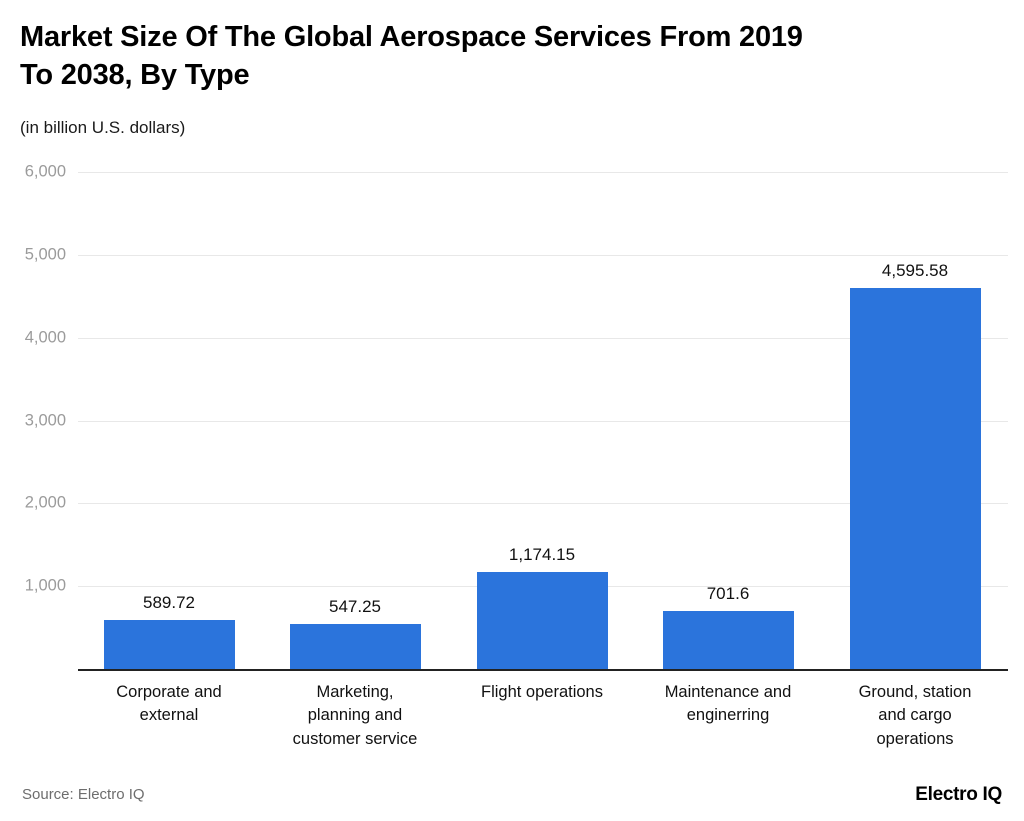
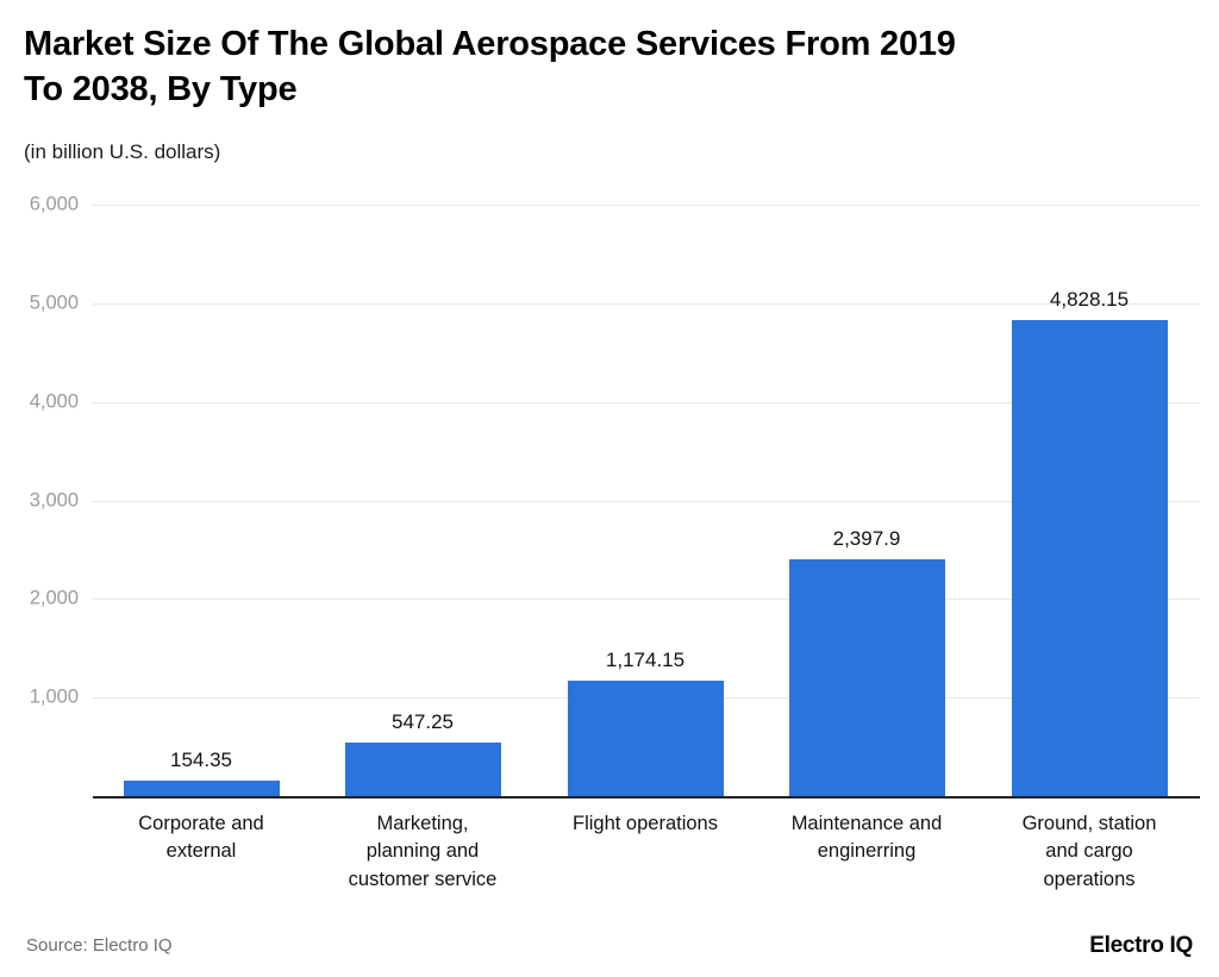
Corporate and external: 589.72 -> 154.35
Maintenance and enginerring: 701.6 -> 2,397.9
Ground, station and cargo operations: 4,595.58 -> 4,828.15
